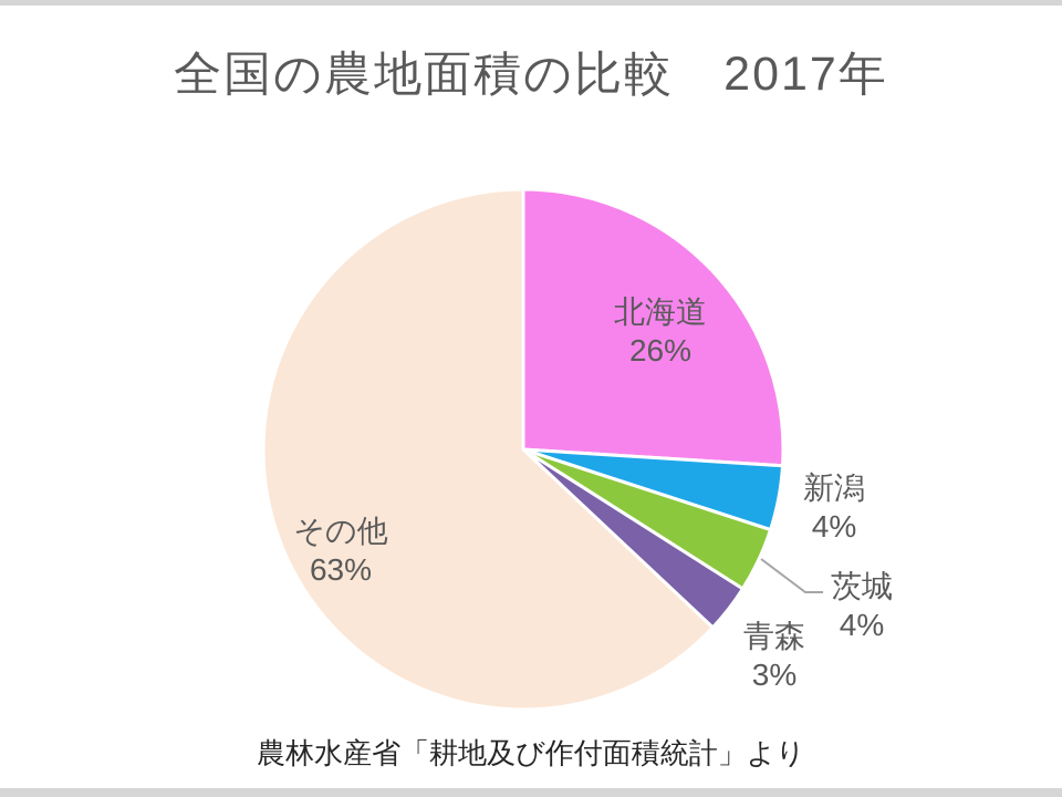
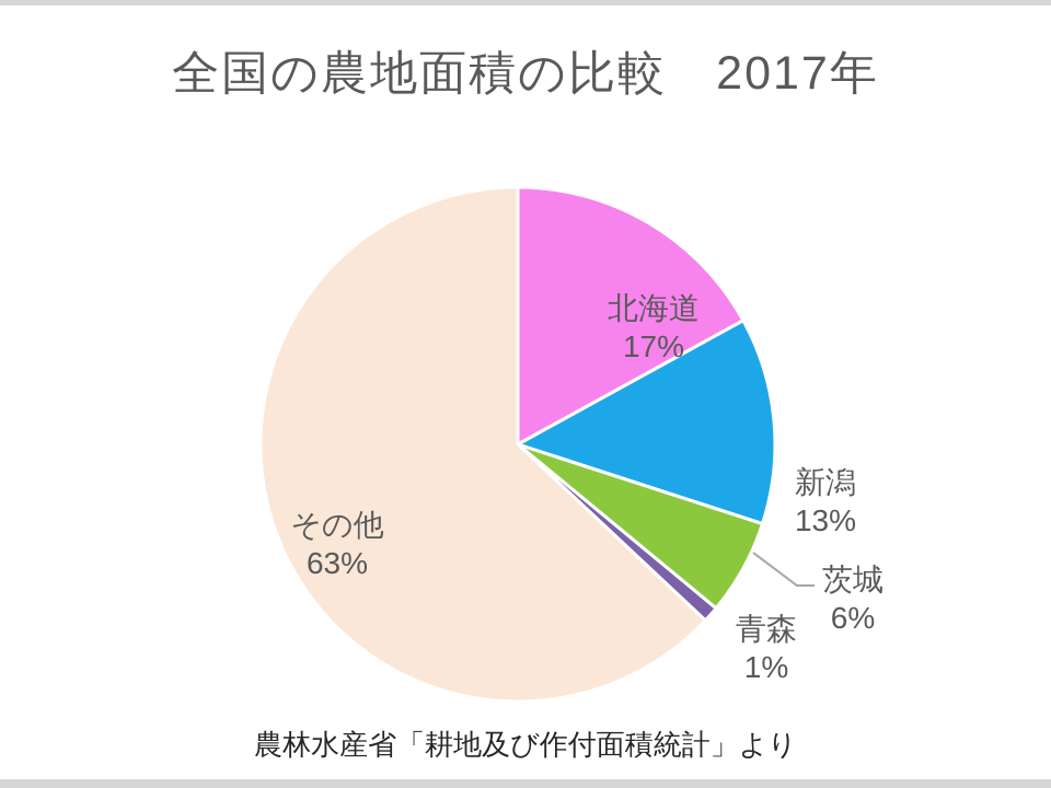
北海道: 26% -> 17%
新潟: 4% -> 13%
茨城: 4% -> 6%
青森: 3% -> 1%
